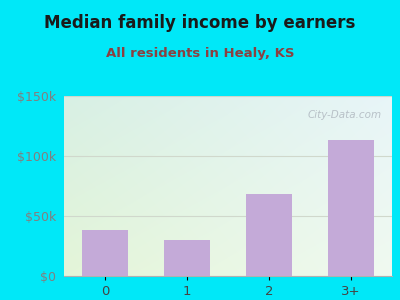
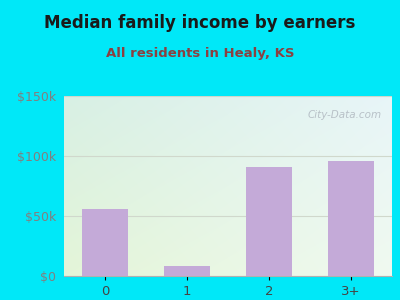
0: $38k -> $56k
1: $30k -> $8k
2: $68k -> $91k
3+: $113k -> $96k
